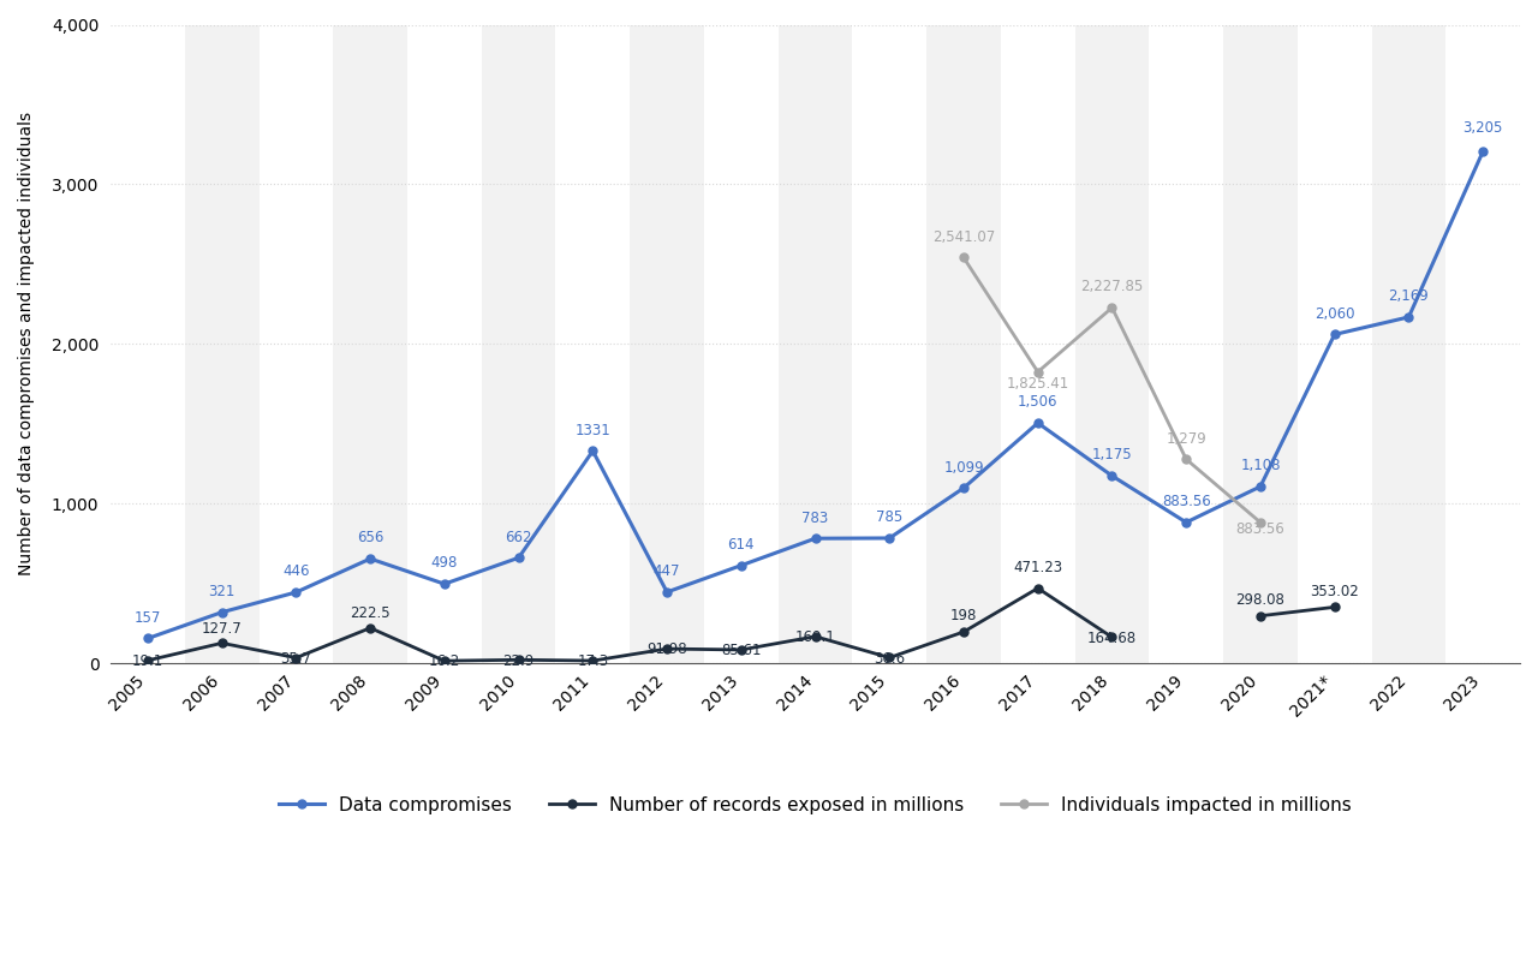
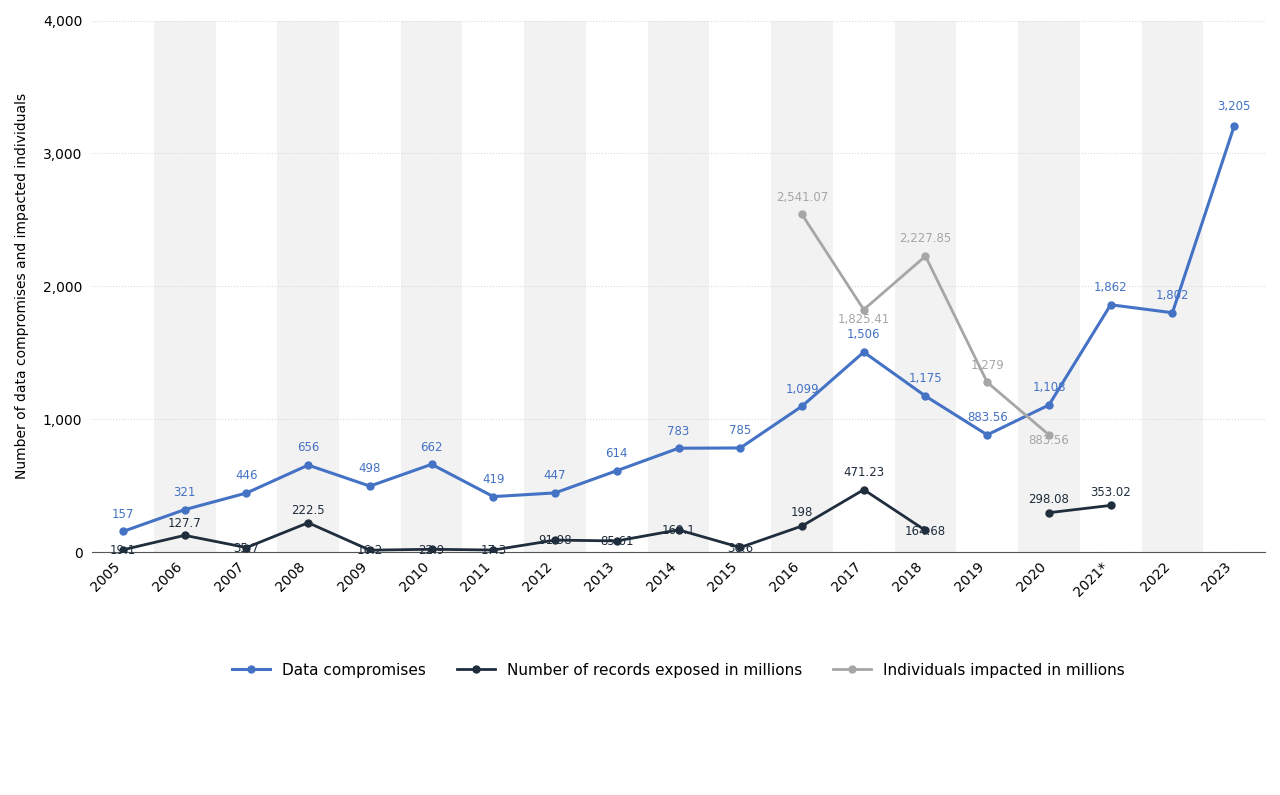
Data compromises/2011: 1331 -> 419
Data compromises/2021*: 2,060 -> 1,862
Data compromises/2022: 2,169 -> 1,802
